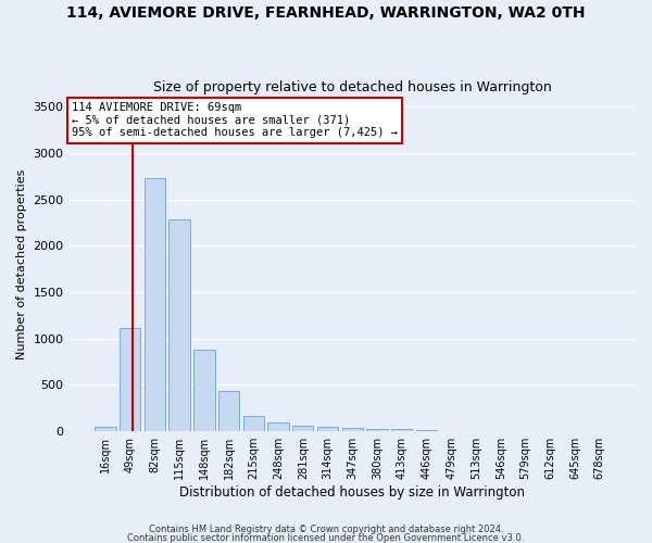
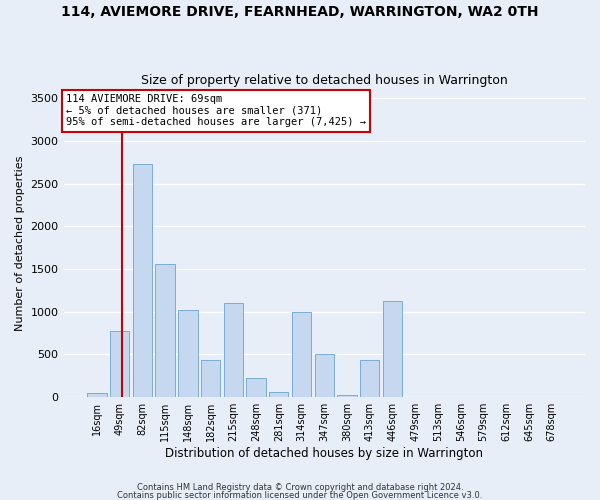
49sqm: 1110 -> 780
115sqm: 2290 -> 1560
148sqm: 880 -> 1020
215sqm: 170 -> 1100
248sqm: 100 -> 220
314sqm: 60 -> 1000
347sqm: 40 -> 500
413sqm: 30 -> 440
446sqm: 20 -> 1120
